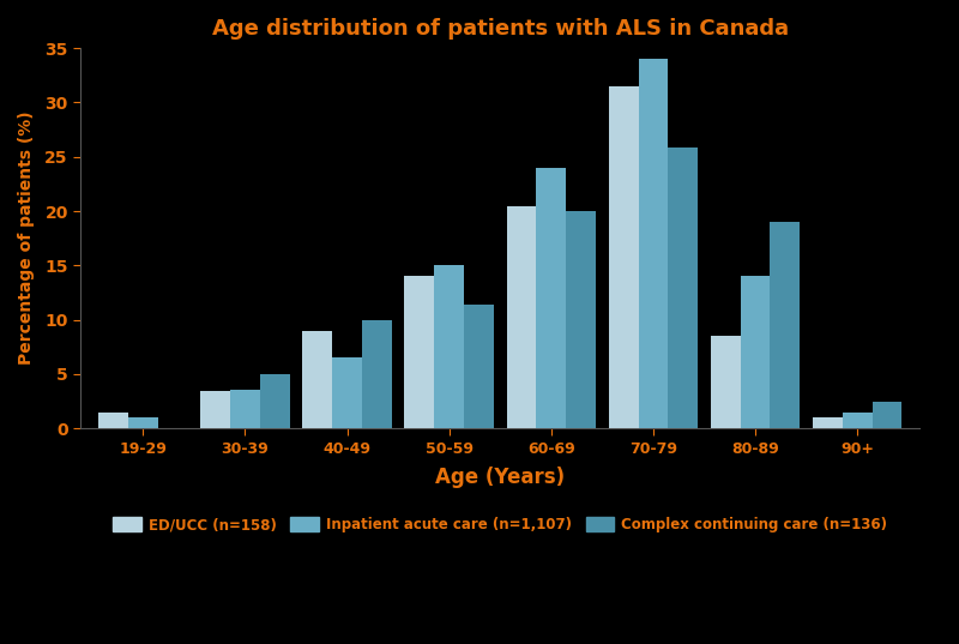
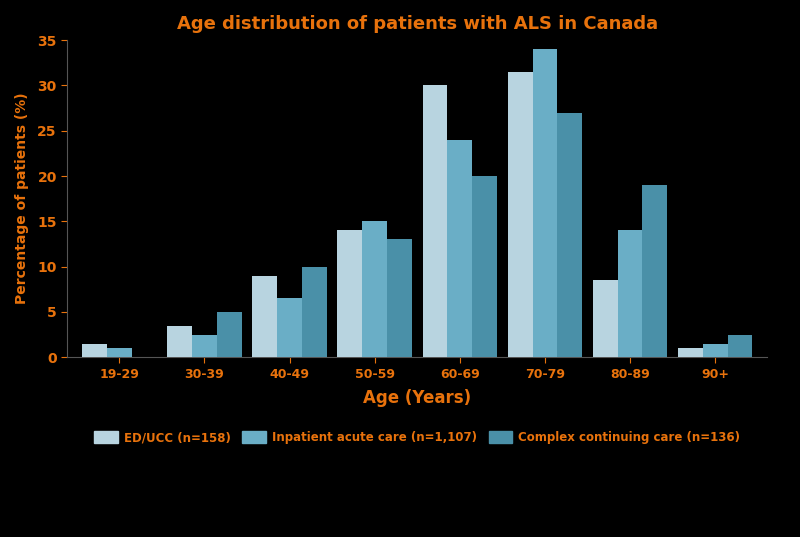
Inpatient acute care (n=1,107)/30-39: 3.6 -> 2.5
Complex continuing care (n=136)/50-59: 11.4 -> 13.0
ED/UCC (n=158)/60-69: 20.4 -> 30.0
Complex continuing care (n=136)/70-79: 25.8 -> 27.0
